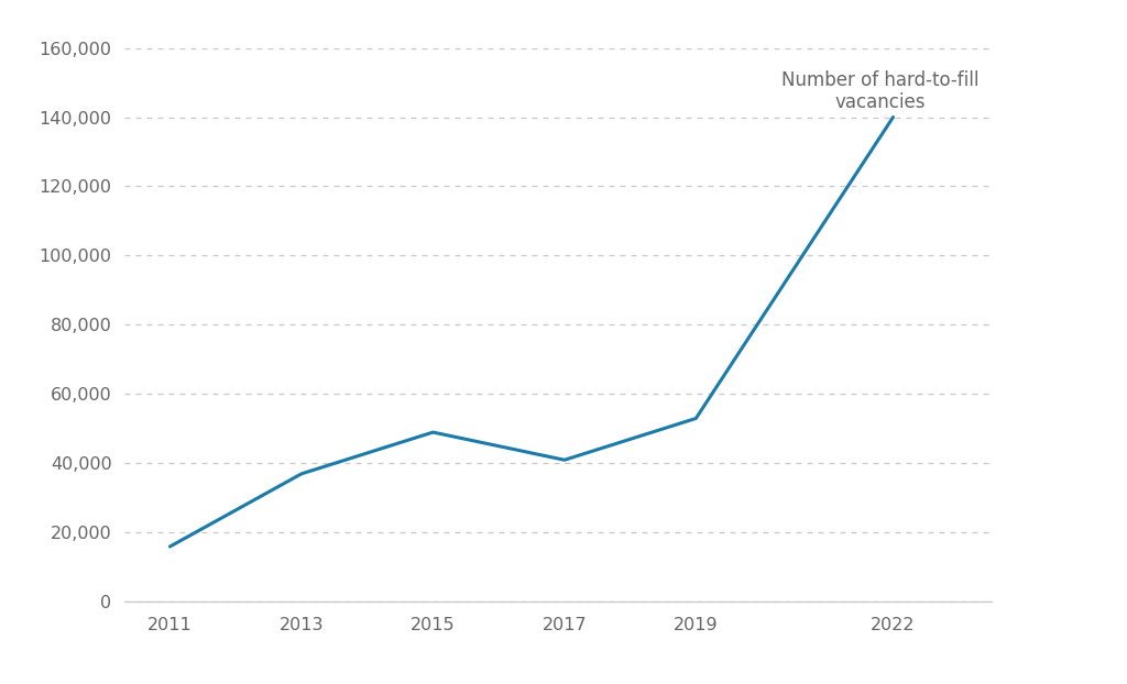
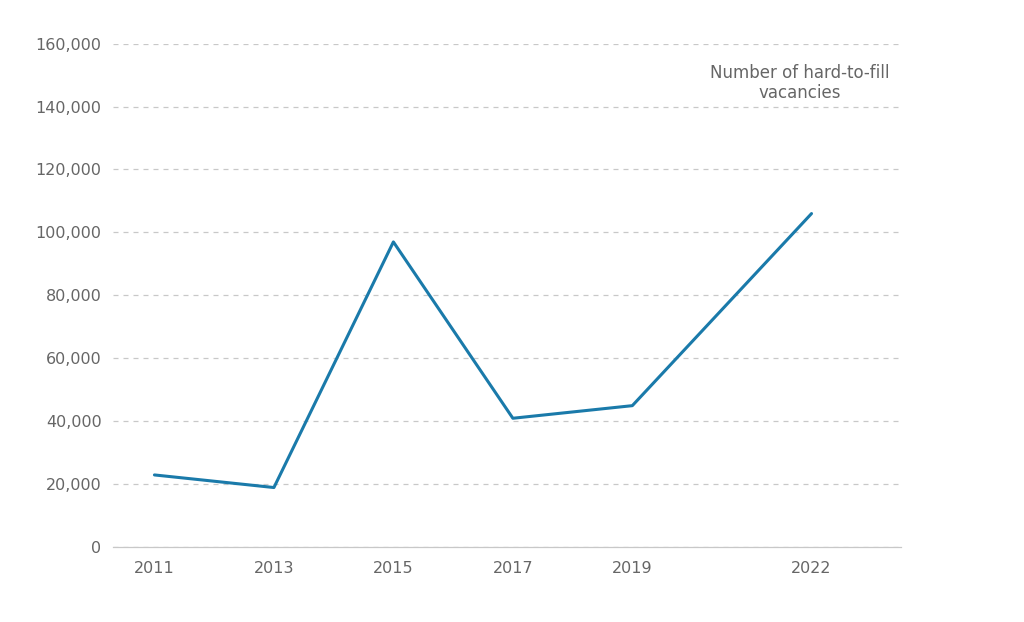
2011: 16,000 -> 23,000
2013: 37,000 -> 19,000
2015: 49,000 -> 97,000
2019: 53,000 -> 45,000
2022: 140,000 -> 106,000
